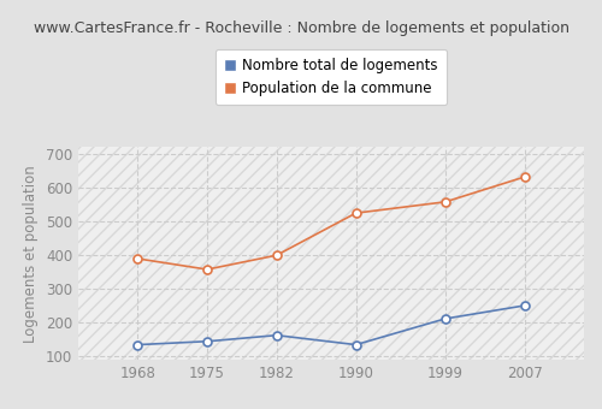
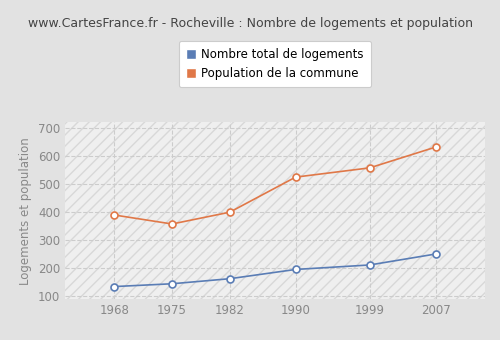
Nombre total de logements/1990: 135 -> 196
